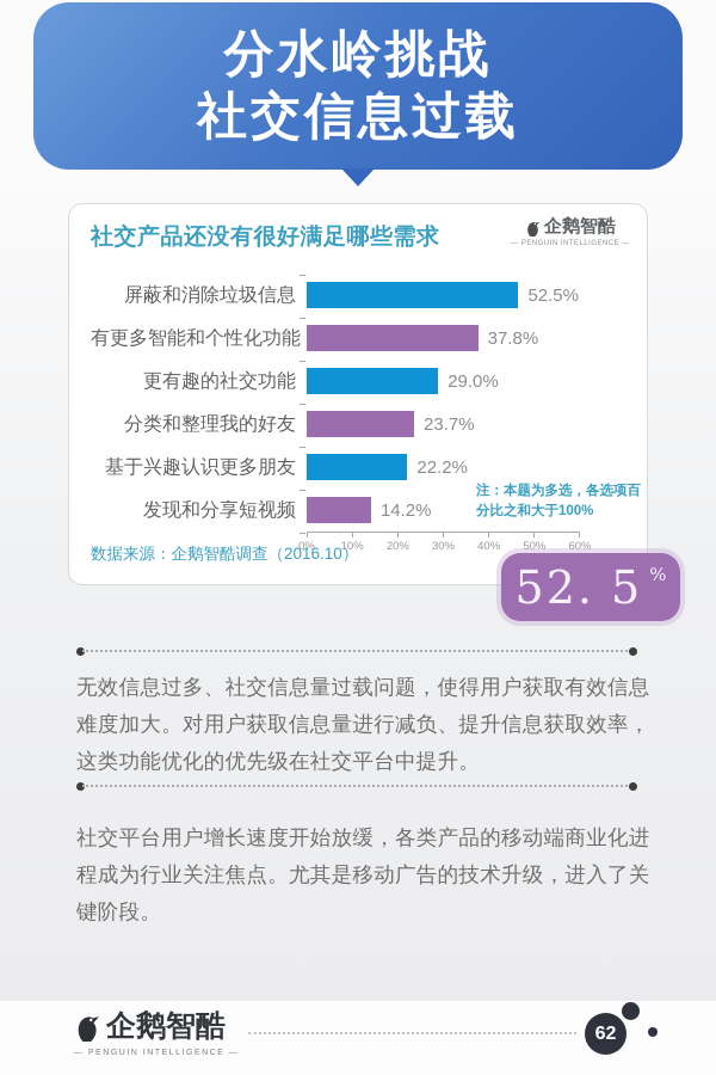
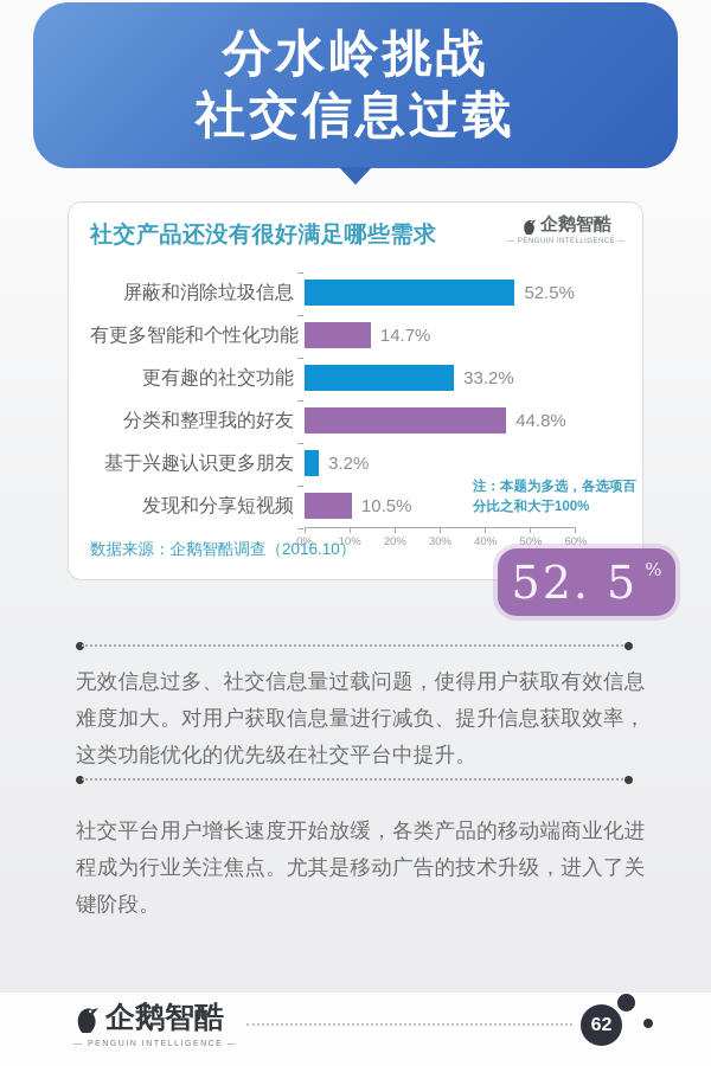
有更多智能和个性化功能: 37.8% -> 14.7%
更有趣的社交功能: 29.0% -> 33.2%
分类和整理我的好友: 23.7% -> 44.8%
基于兴趣认识更多朋友: 22.2% -> 3.2%
发现和分享短视频: 14.2% -> 10.5%
